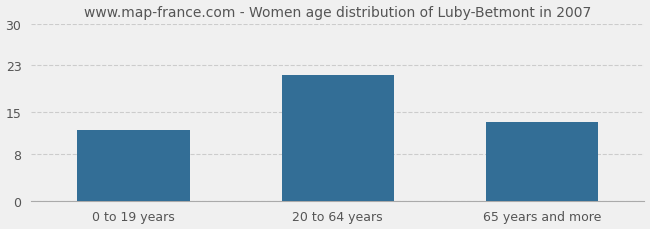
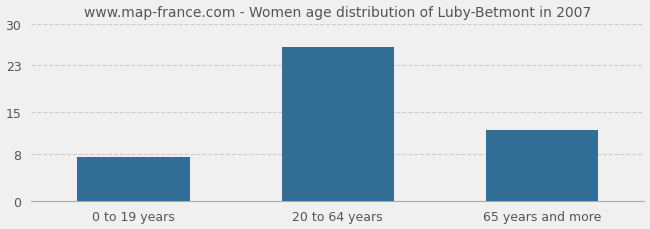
0 to 19 years: 12.0 -> 7.5
20 to 64 years: 21.4 -> 26.0
65 years and more: 13.4 -> 12.0
